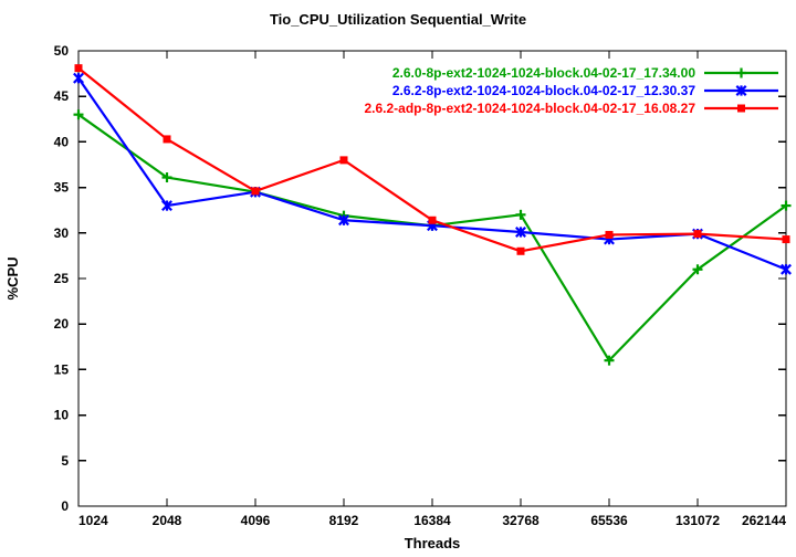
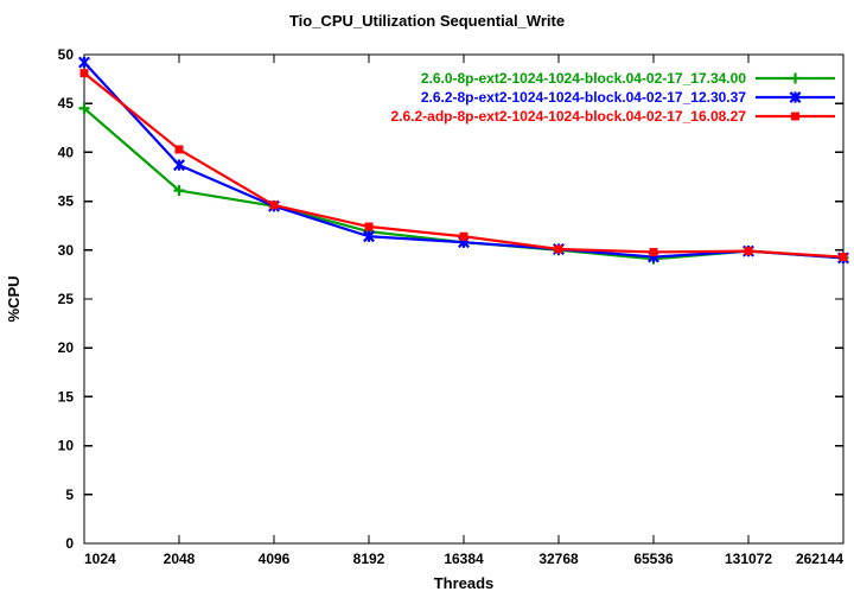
2.6.0-8p-ext2-1024-1024-block.04-02-17_17.34.00/1024: 43 -> 44
2.6.2-8p-ext2-1024-1024-block.04-02-17_12.30.37/1024: 47 -> 49
2.6.2-8p-ext2-1024-1024-block.04-02-17_12.30.37/2048: 33 -> 39
2.6.2-adp-8p-ext2-1024-1024-block.04-02-17_16.08.27/8192: 38 -> 32
2.6.0-8p-ext2-1024-1024-block.04-02-17_17.34.00/32768: 32 -> 30
2.6.2-adp-8p-ext2-1024-1024-block.04-02-17_16.08.27/32768: 28 -> 30
2.6.0-8p-ext2-1024-1024-block.04-02-17_17.34.00/65536: 16 -> 29
2.6.0-8p-ext2-1024-1024-block.04-02-17_17.34.00/131072: 26 -> 30
2.6.0-8p-ext2-1024-1024-block.04-02-17_17.34.00/262144: 33 -> 29
2.6.2-8p-ext2-1024-1024-block.04-02-17_12.30.37/262144: 26 -> 29
